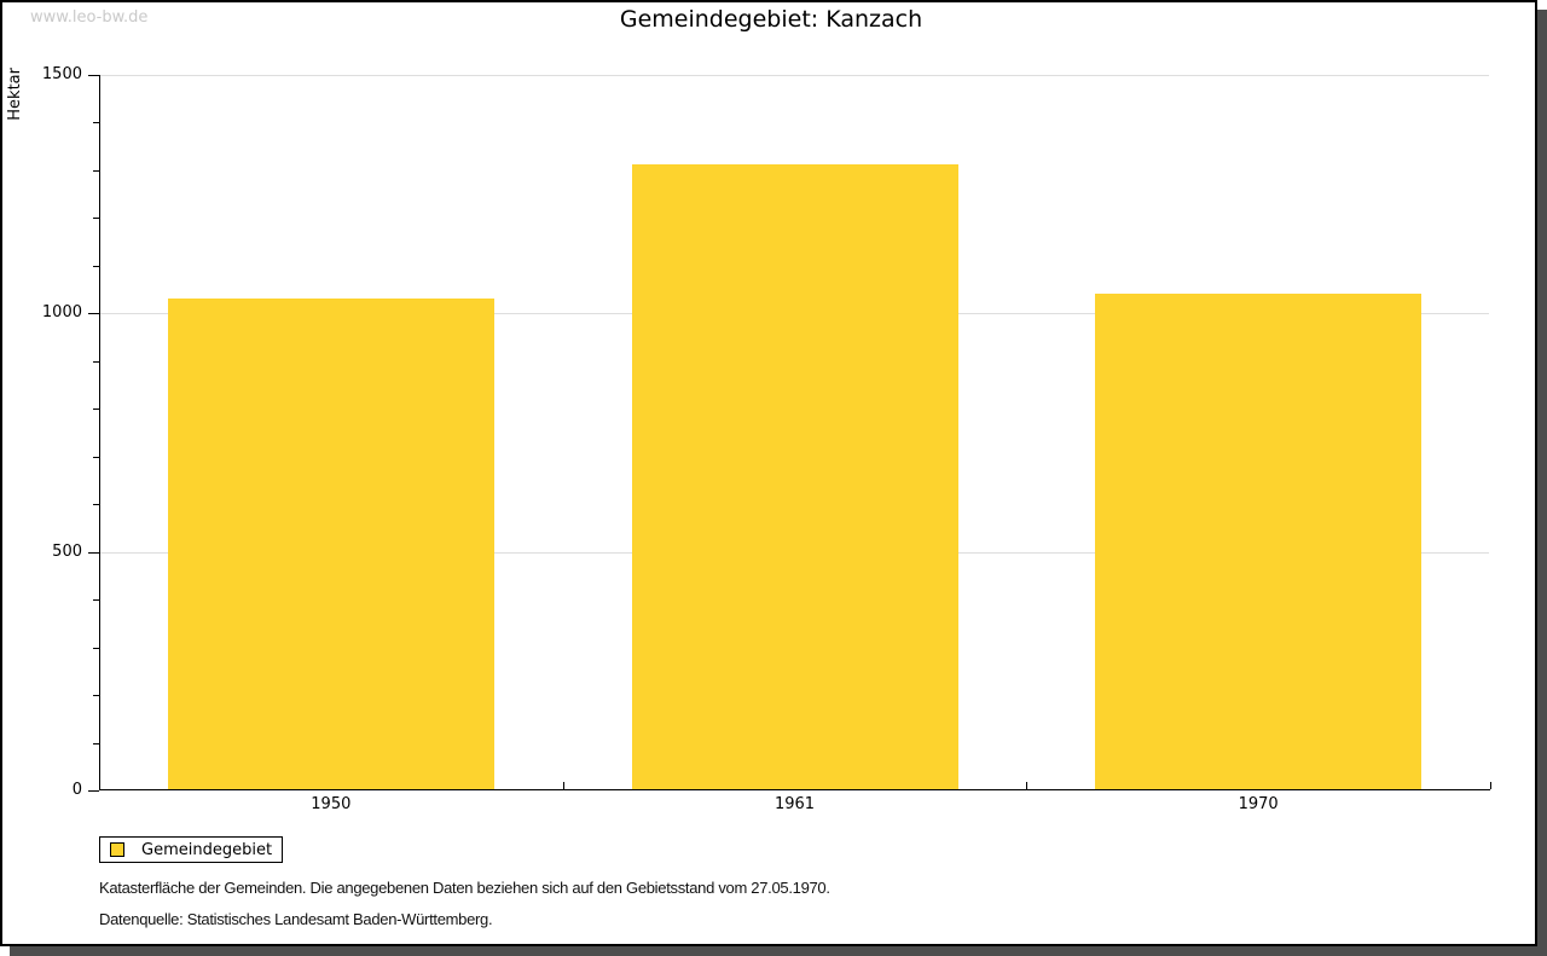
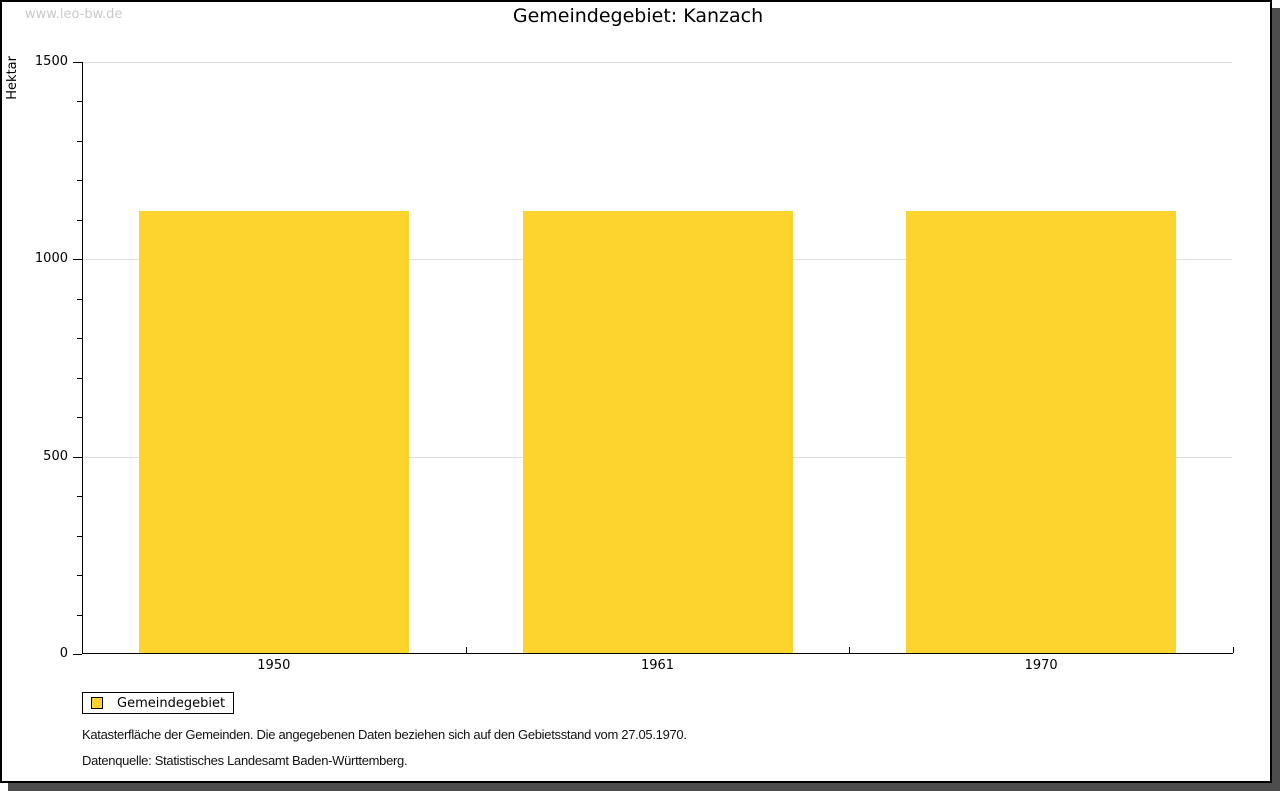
1950: 1030 -> 1120
1961: 1310 -> 1120
1970: 1040 -> 1120
